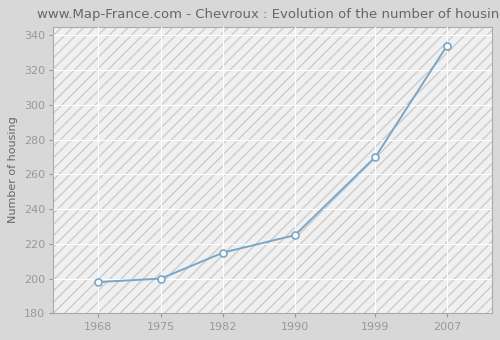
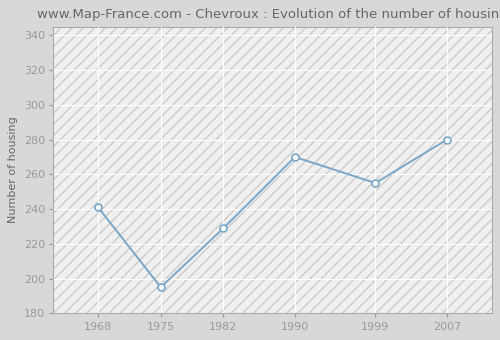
1968: 198 -> 241
1975: 200 -> 195
1982: 215 -> 229
1990: 225 -> 270
1999: 270 -> 255
2007: 334 -> 280
